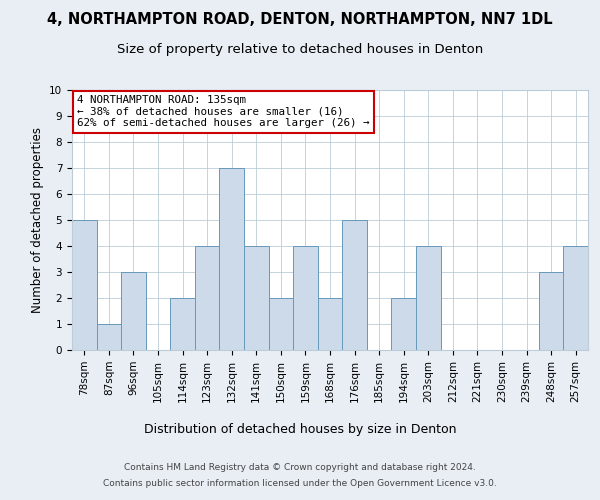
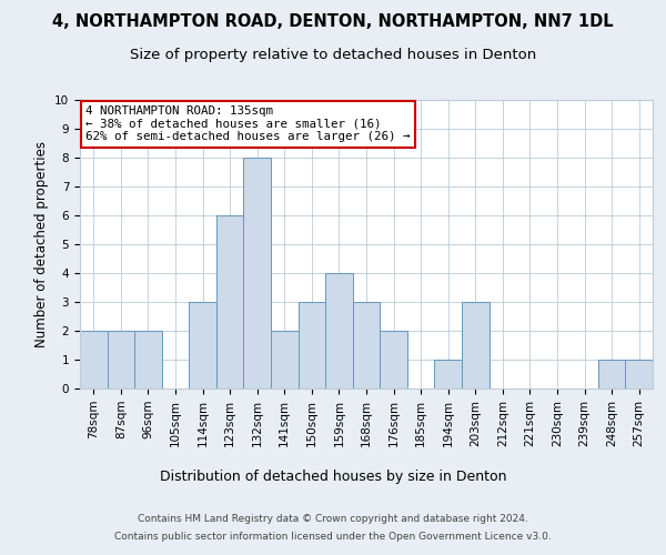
78sqm: 5 -> 2
87sqm: 1 -> 2
96sqm: 3 -> 2
114sqm: 2 -> 3
123sqm: 4 -> 6
132sqm: 7 -> 8
141sqm: 4 -> 2
150sqm: 2 -> 3
168sqm: 2 -> 3
176sqm: 5 -> 2
194sqm: 2 -> 1
203sqm: 4 -> 3
248sqm: 3 -> 1
257sqm: 4 -> 1
